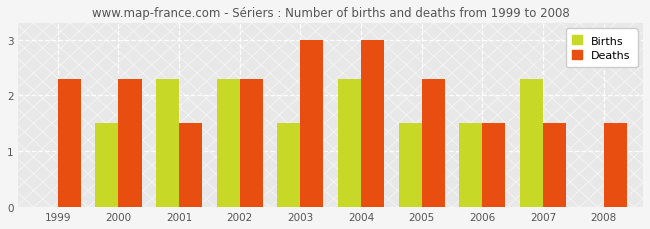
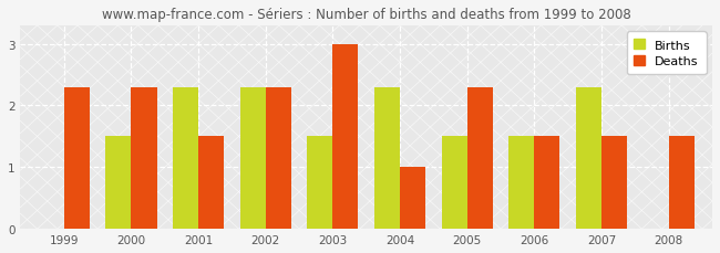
Deaths/2004: 3.0 -> 1.0
